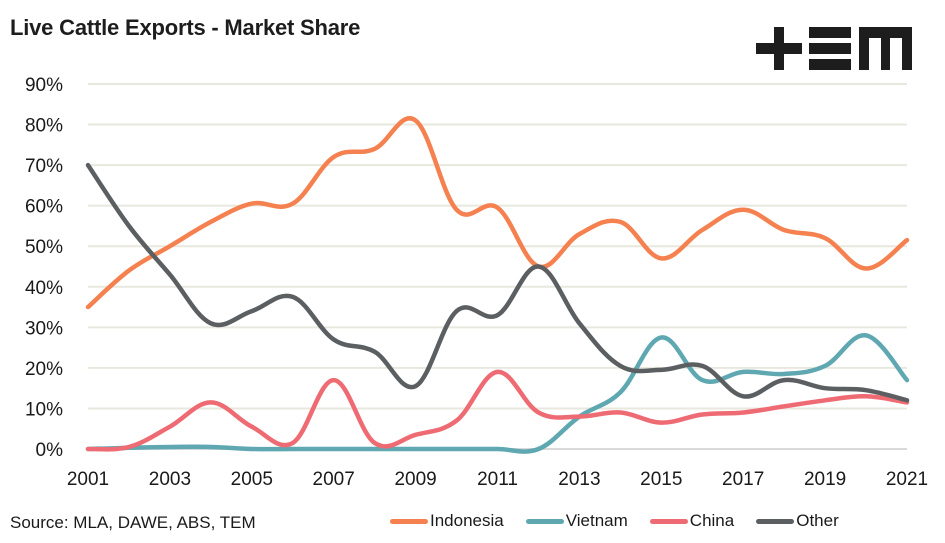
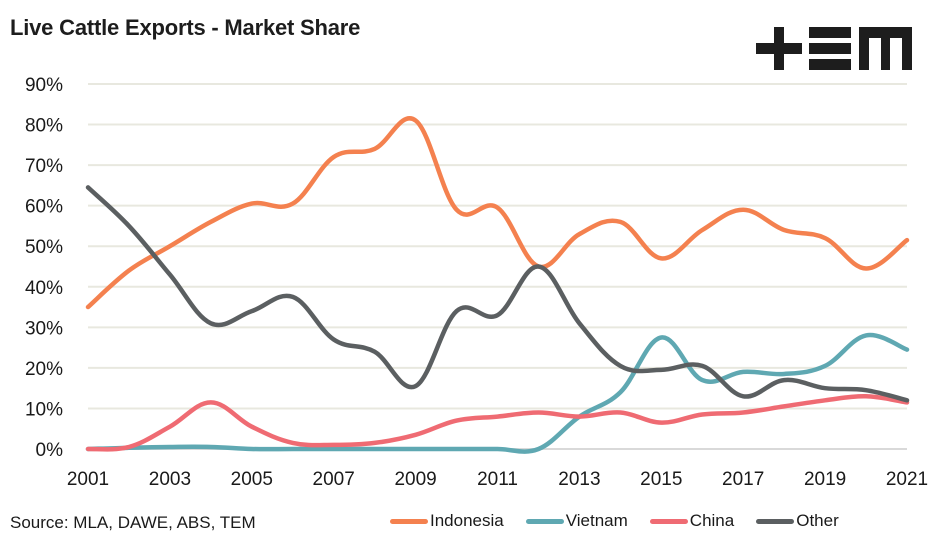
Other/2001: 70% -> 64%
China/2007: 17% -> 1%
China/2011: 19% -> 8%
Vietnam/2021: 17% -> 24%
